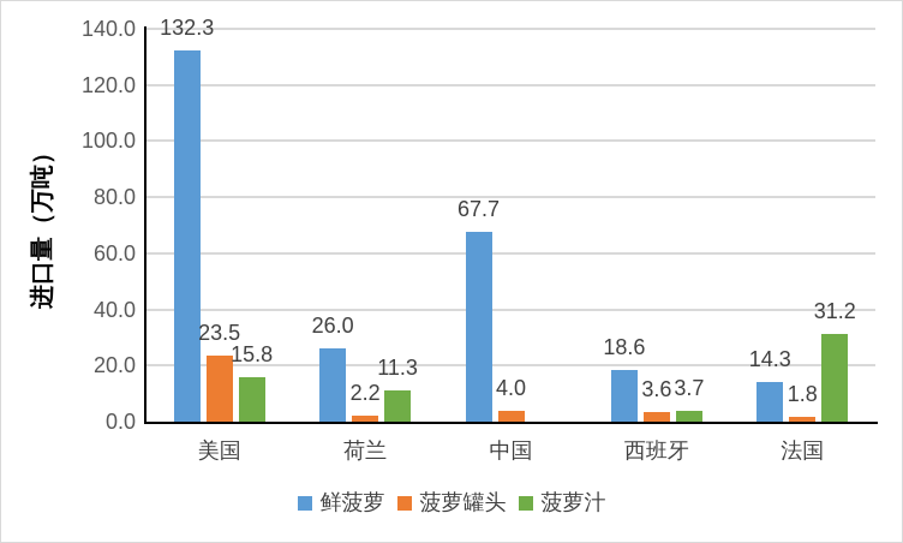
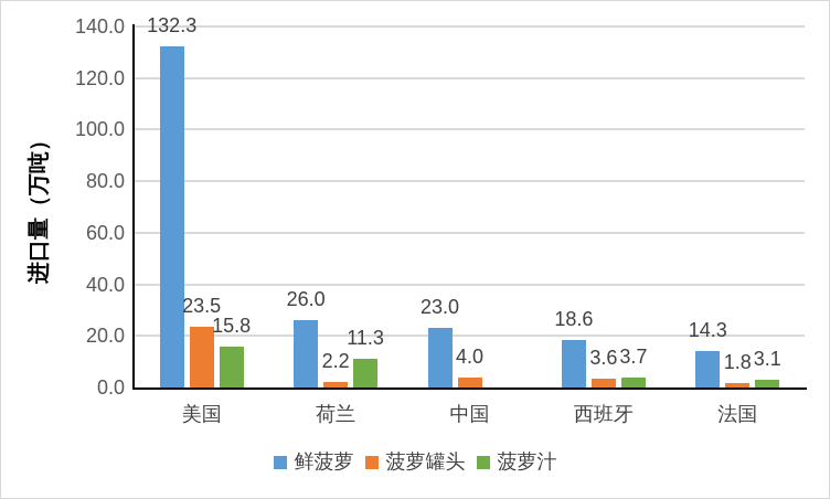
鲜菠萝/中国: 67.7 -> 23.0
菠萝汁/法国: 31.2 -> 3.1
